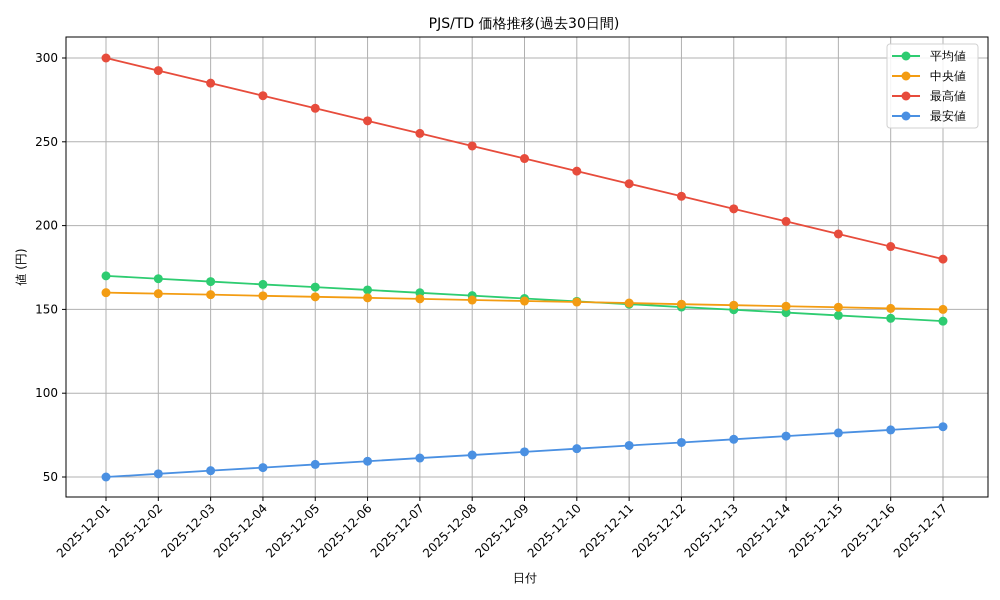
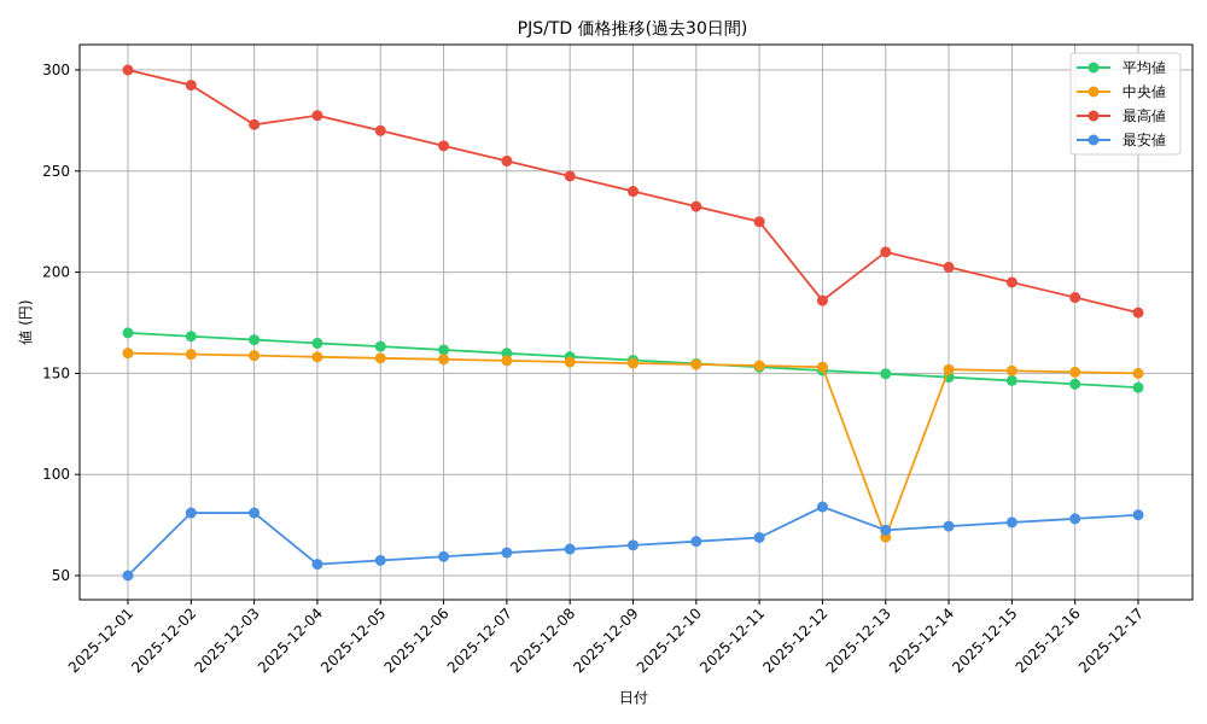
最安値/2025-12-02: 52 -> 81
最高値/2025-12-03: 285 -> 273
最安値/2025-12-03: 54 -> 81
最高値/2025-12-12: 218 -> 186
最安値/2025-12-12: 71 -> 84
中央値/2025-12-13: 152 -> 69
